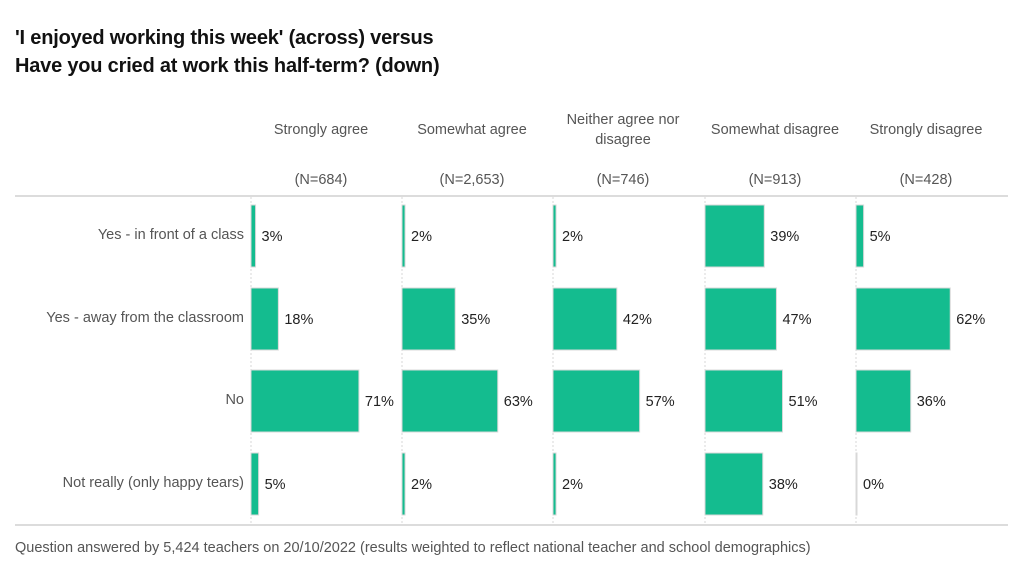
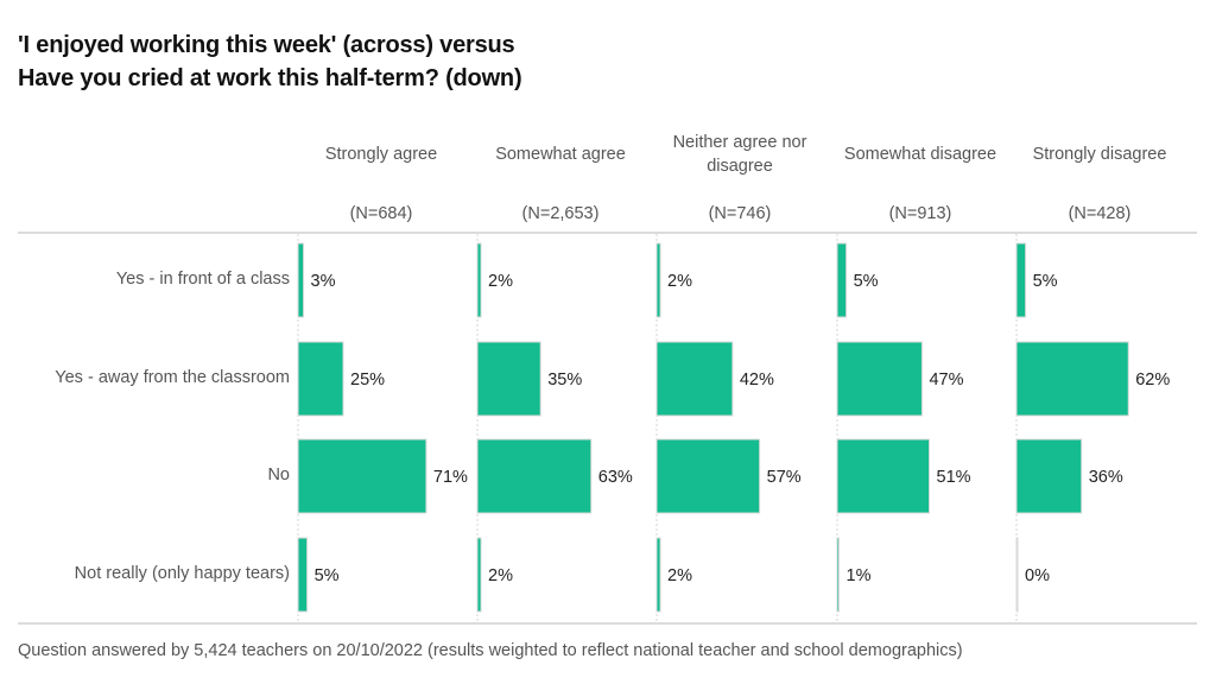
Somewhat disagree/Yes - in front of a class: 39% -> 5%
Strongly agree/Yes - away from the classroom: 18% -> 25%
Somewhat disagree/Not really (only happy tears): 38% -> 1%
